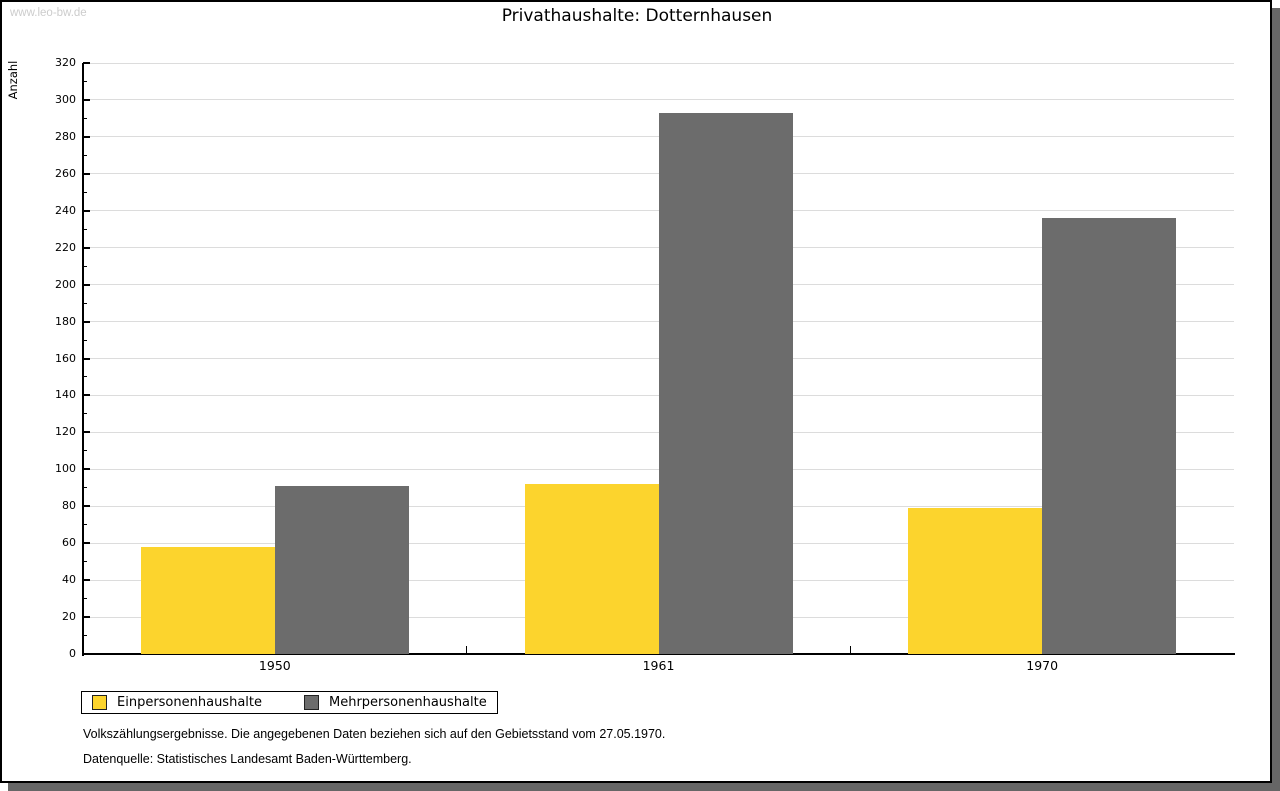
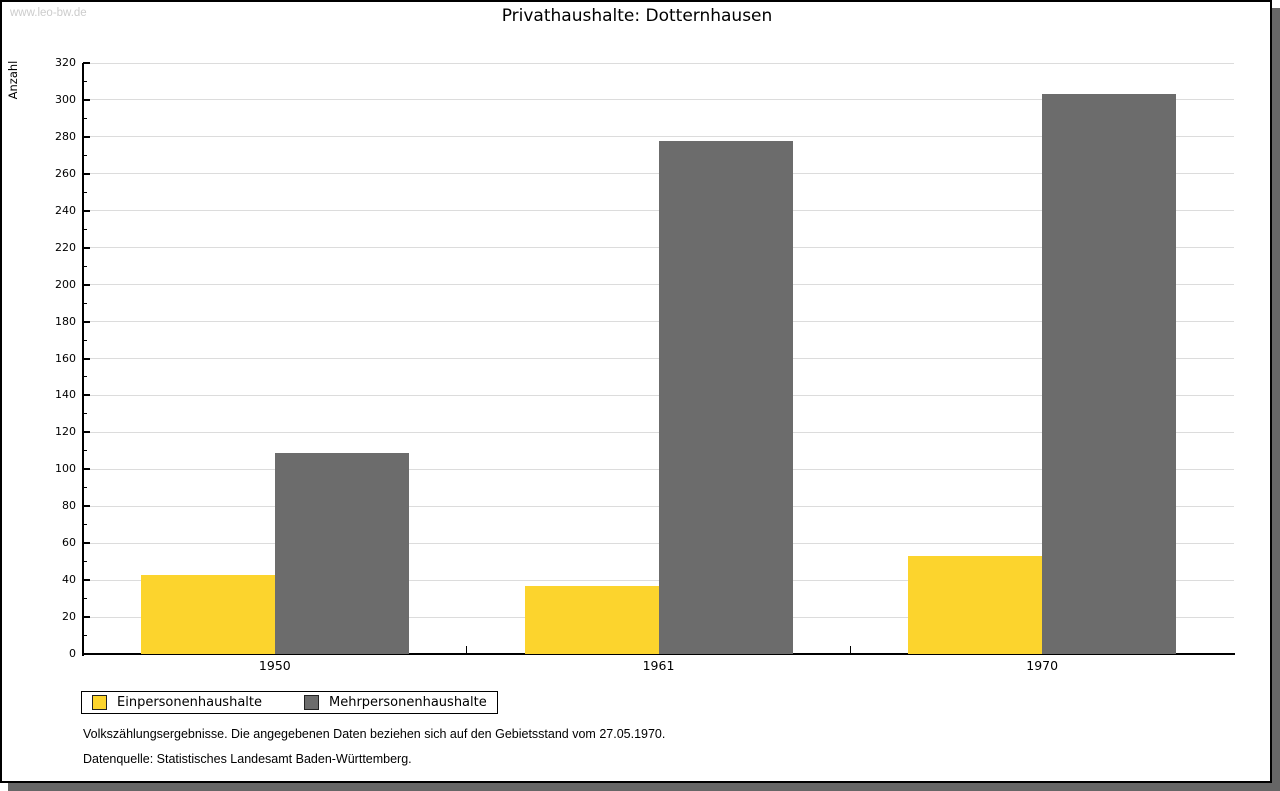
Einpersonenhaushalte/1950: 58 -> 43
Mehrpersonenhaushalte/1950: 91 -> 109
Einpersonenhaushalte/1961: 92 -> 37
Mehrpersonenhaushalte/1961: 293 -> 278
Einpersonenhaushalte/1970: 79 -> 53
Mehrpersonenhaushalte/1970: 236 -> 303
